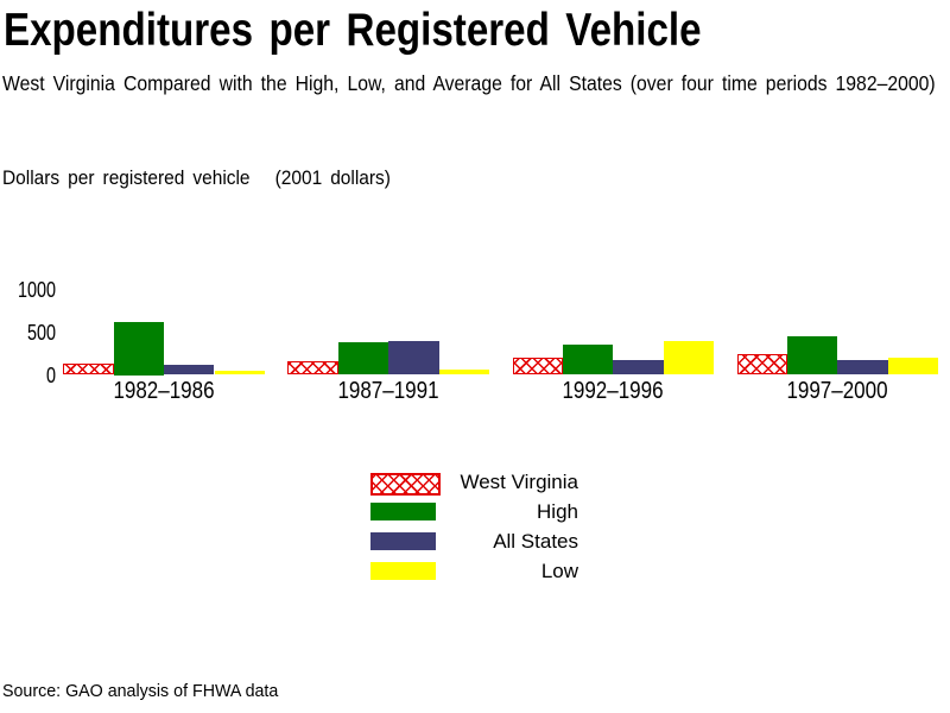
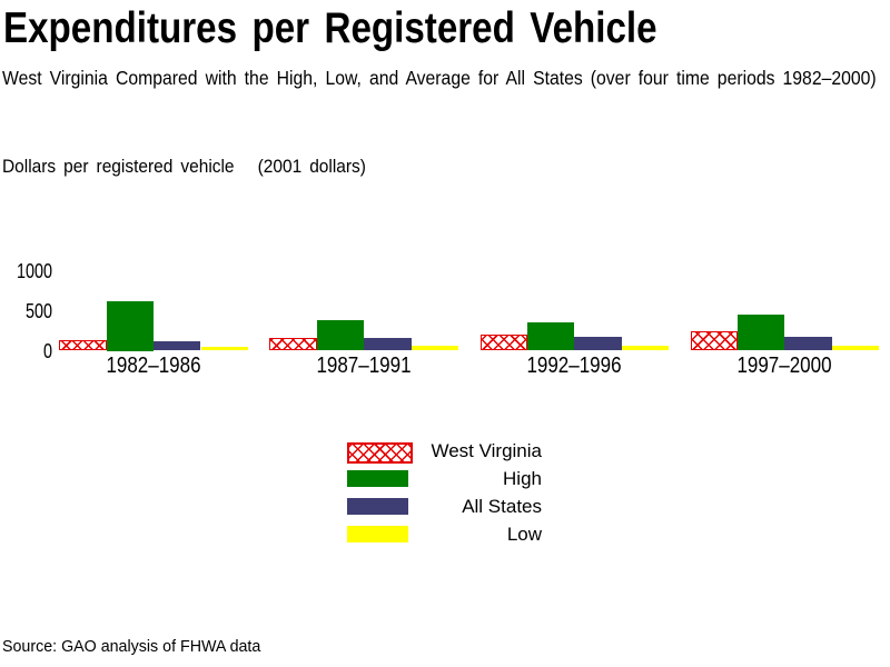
All States/1987–1991: 400 -> 200
Low/1992–1996: 400 -> 100
Low/1997–2000: 200 -> 100
